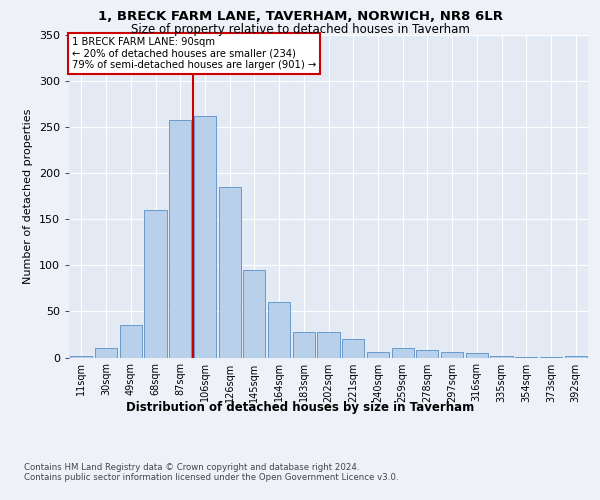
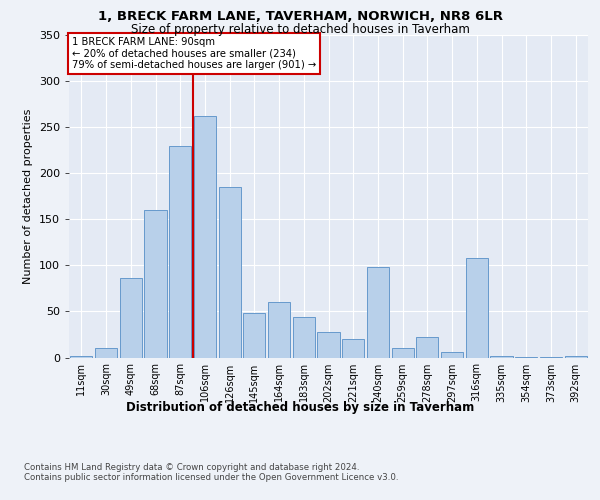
49sqm: 35 -> 86
87sqm: 258 -> 230
145sqm: 95 -> 48
183sqm: 28 -> 44
240sqm: 6 -> 98
278sqm: 8 -> 22
316sqm: 5 -> 108
